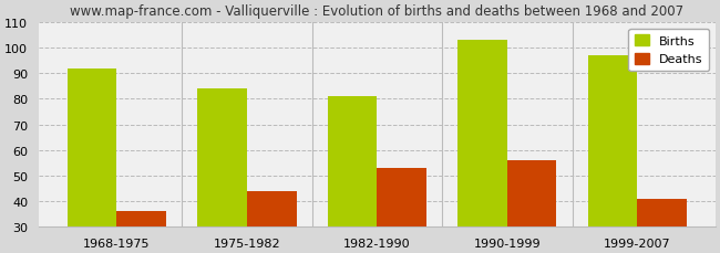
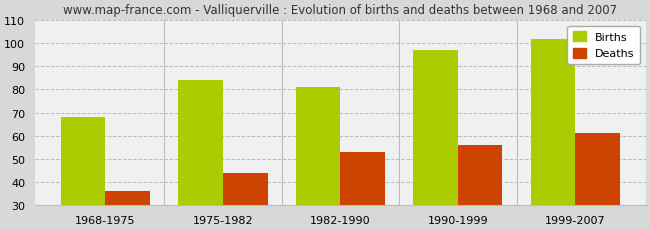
Births/1968-1975: 92 -> 68
Births/1990-1999: 103 -> 97
Births/1999-2007: 97 -> 102
Deaths/1999-2007: 41 -> 61
